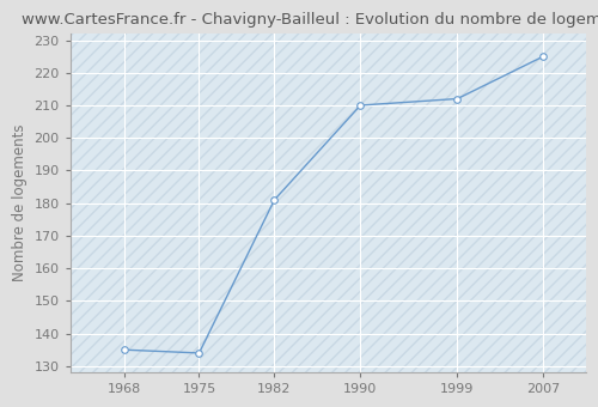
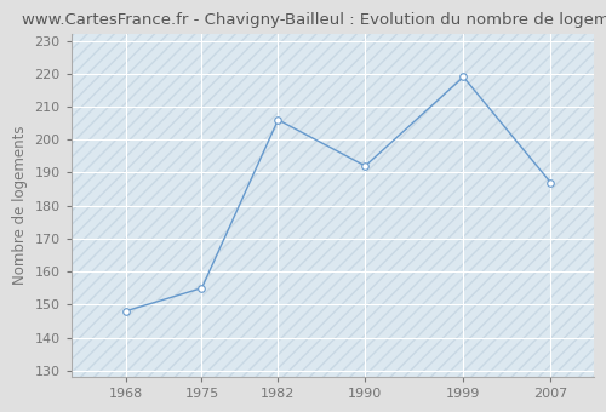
1968: 135 -> 148
1975: 134 -> 155
1982: 181 -> 206
1990: 210 -> 192
1999: 212 -> 219
2007: 225 -> 187
